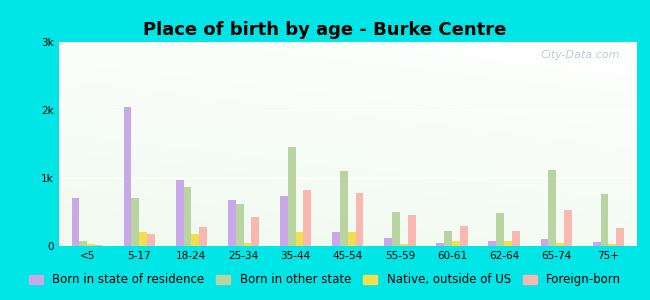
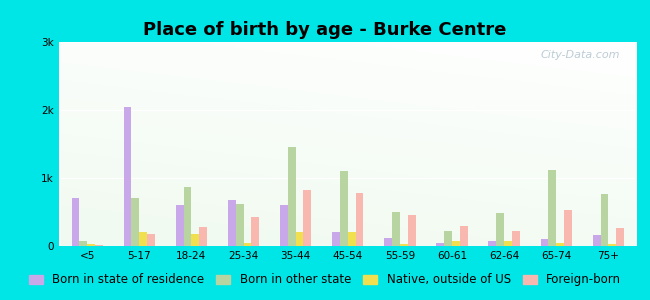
Born in state of residence/18-24: 0.97k -> 0.60k
Born in state of residence/35-44: 0.73k -> 0.60k
Born in state of residence/75+: 0.06k -> 0.16k
